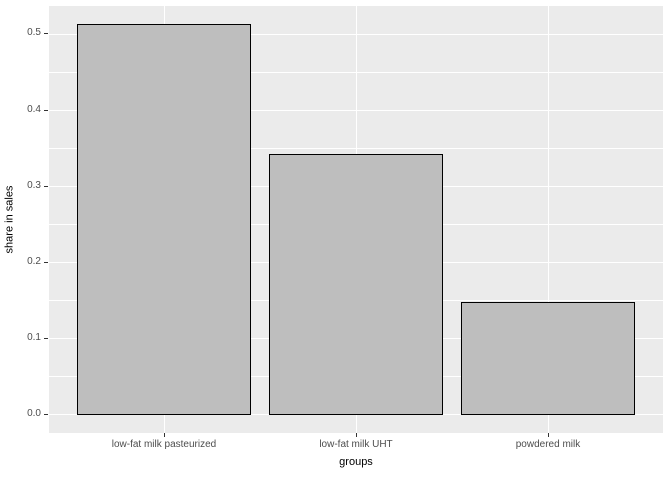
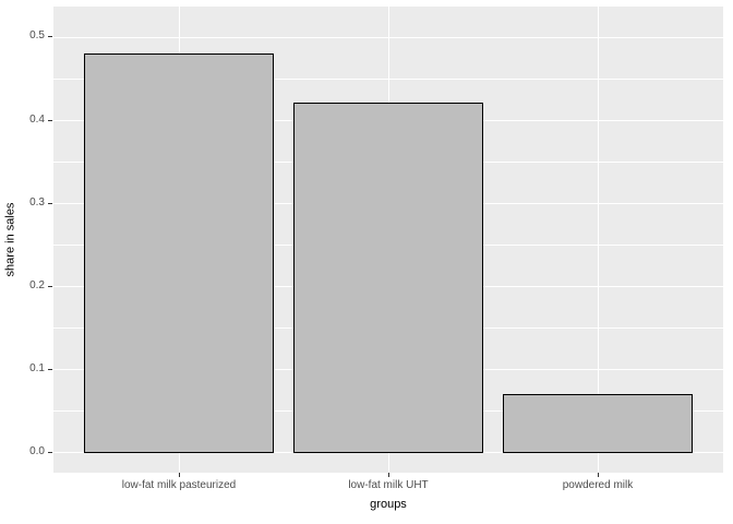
low-fat milk pasteurized: 0.51 -> 0.48
low-fat milk UHT: 0.34 -> 0.42
powdered milk: 0.15 -> 0.07
